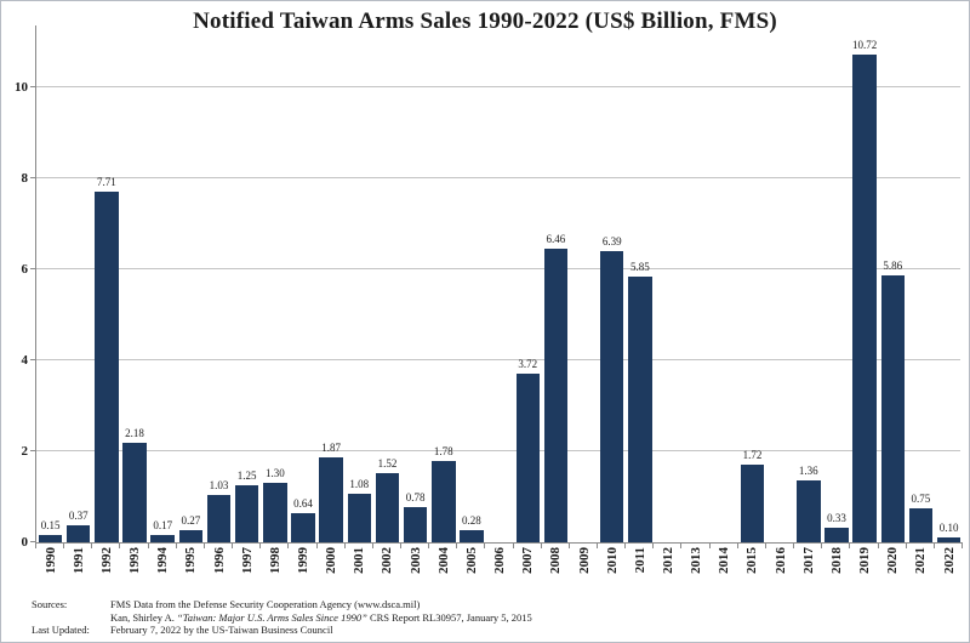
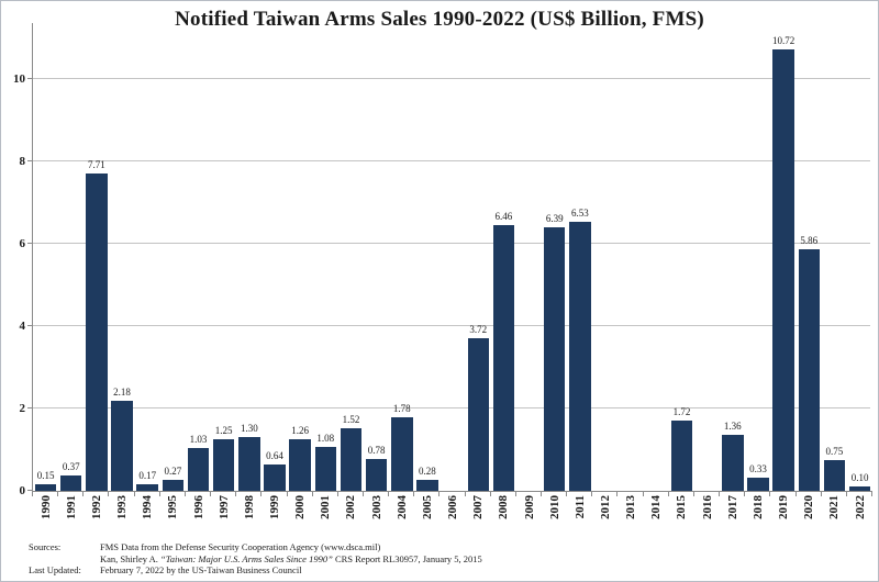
2000: 1.87 -> 1.26
2011: 5.85 -> 6.53
